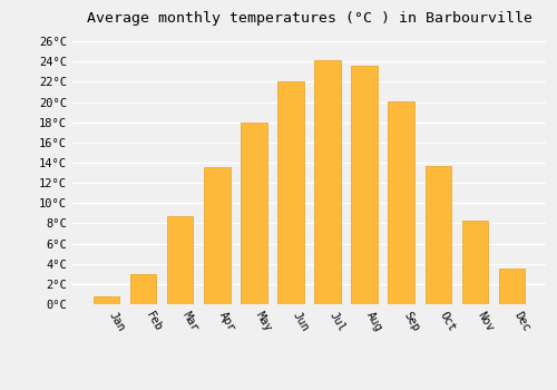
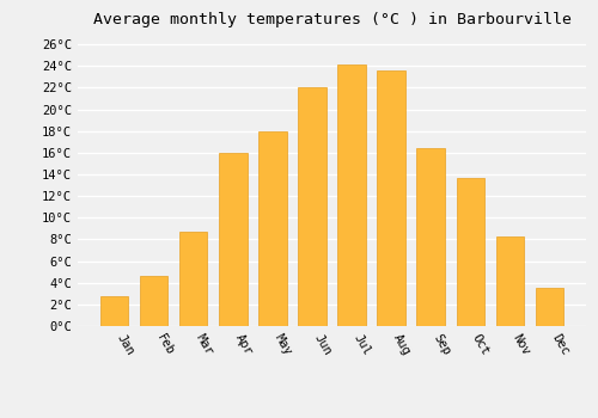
Jan: 0.8°C -> 2.8°C
Feb: 3.0°C -> 4.6°C
Apr: 13.6°C -> 16.0°C
Sep: 20.1°C -> 16.4°C
